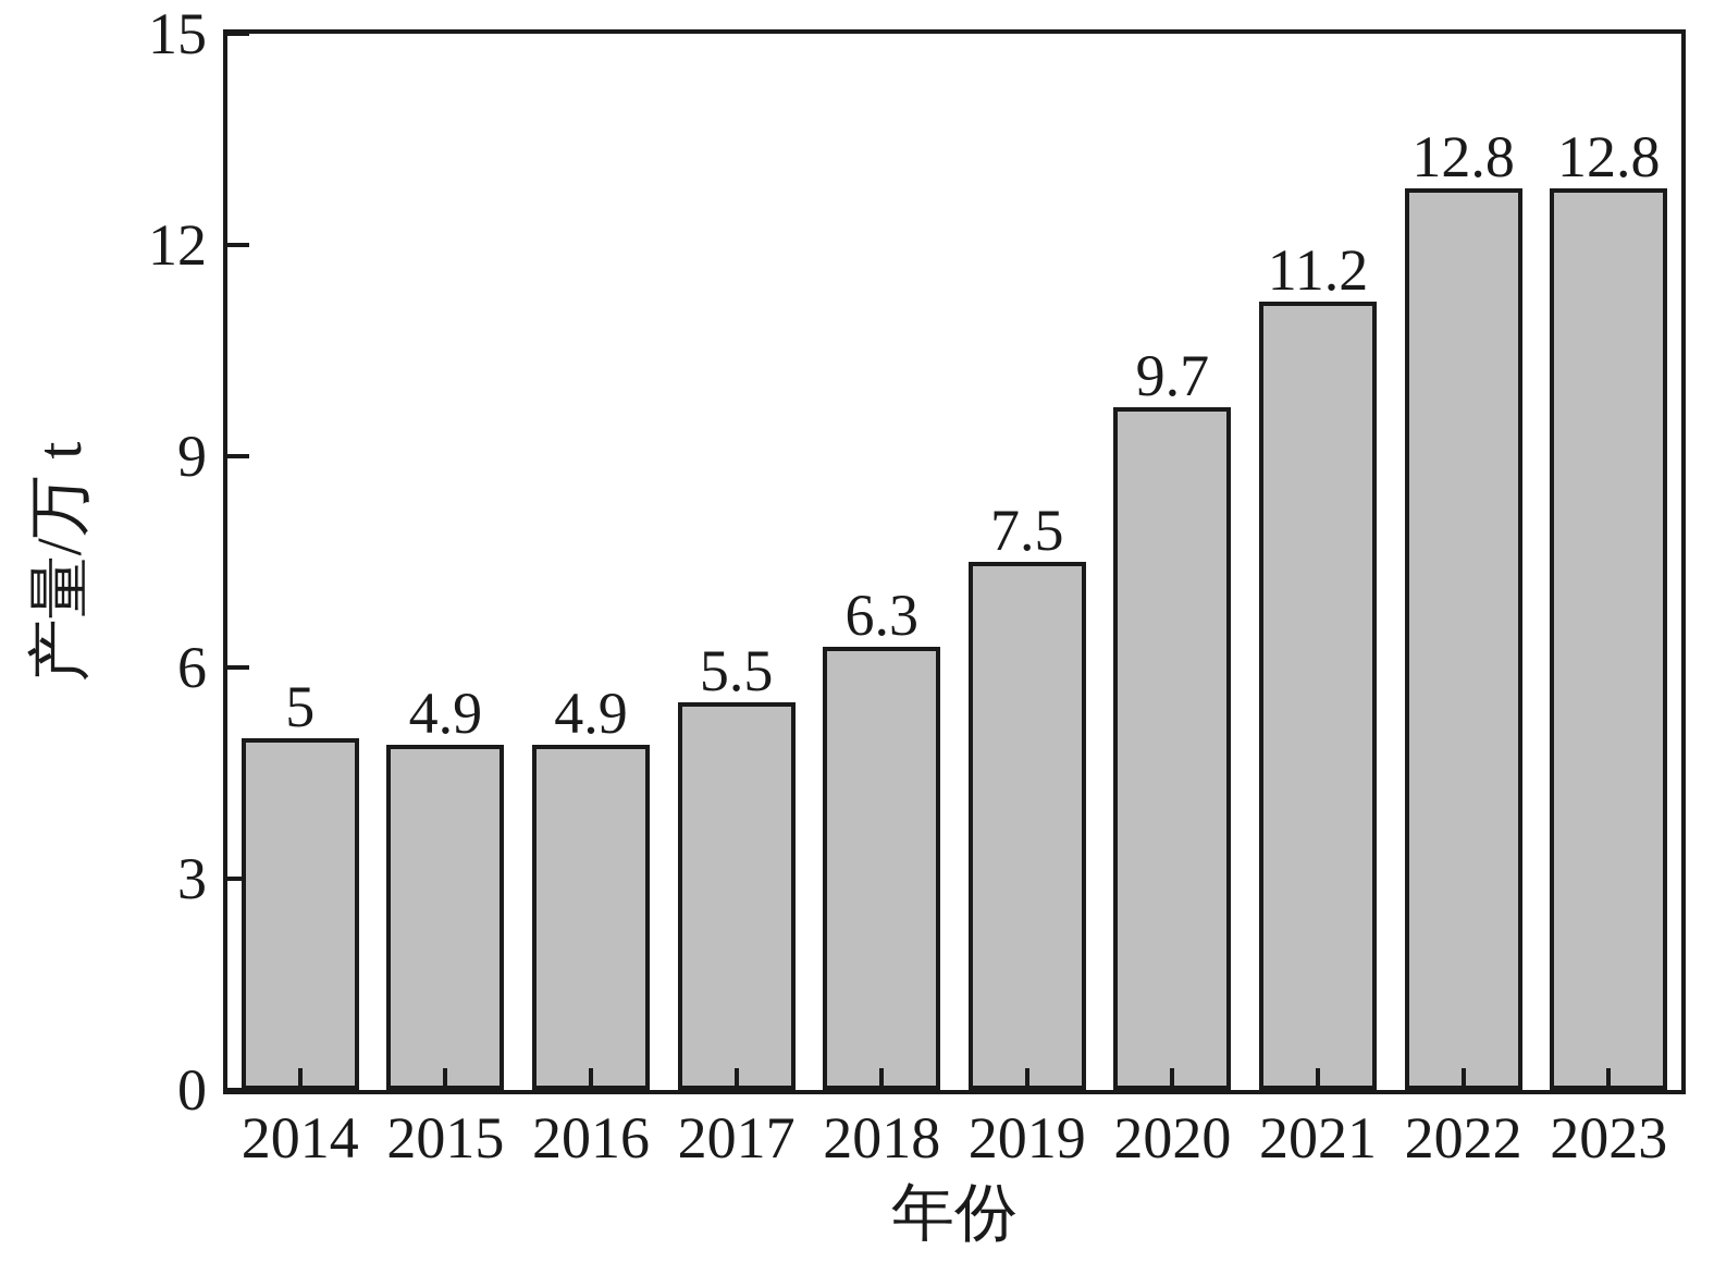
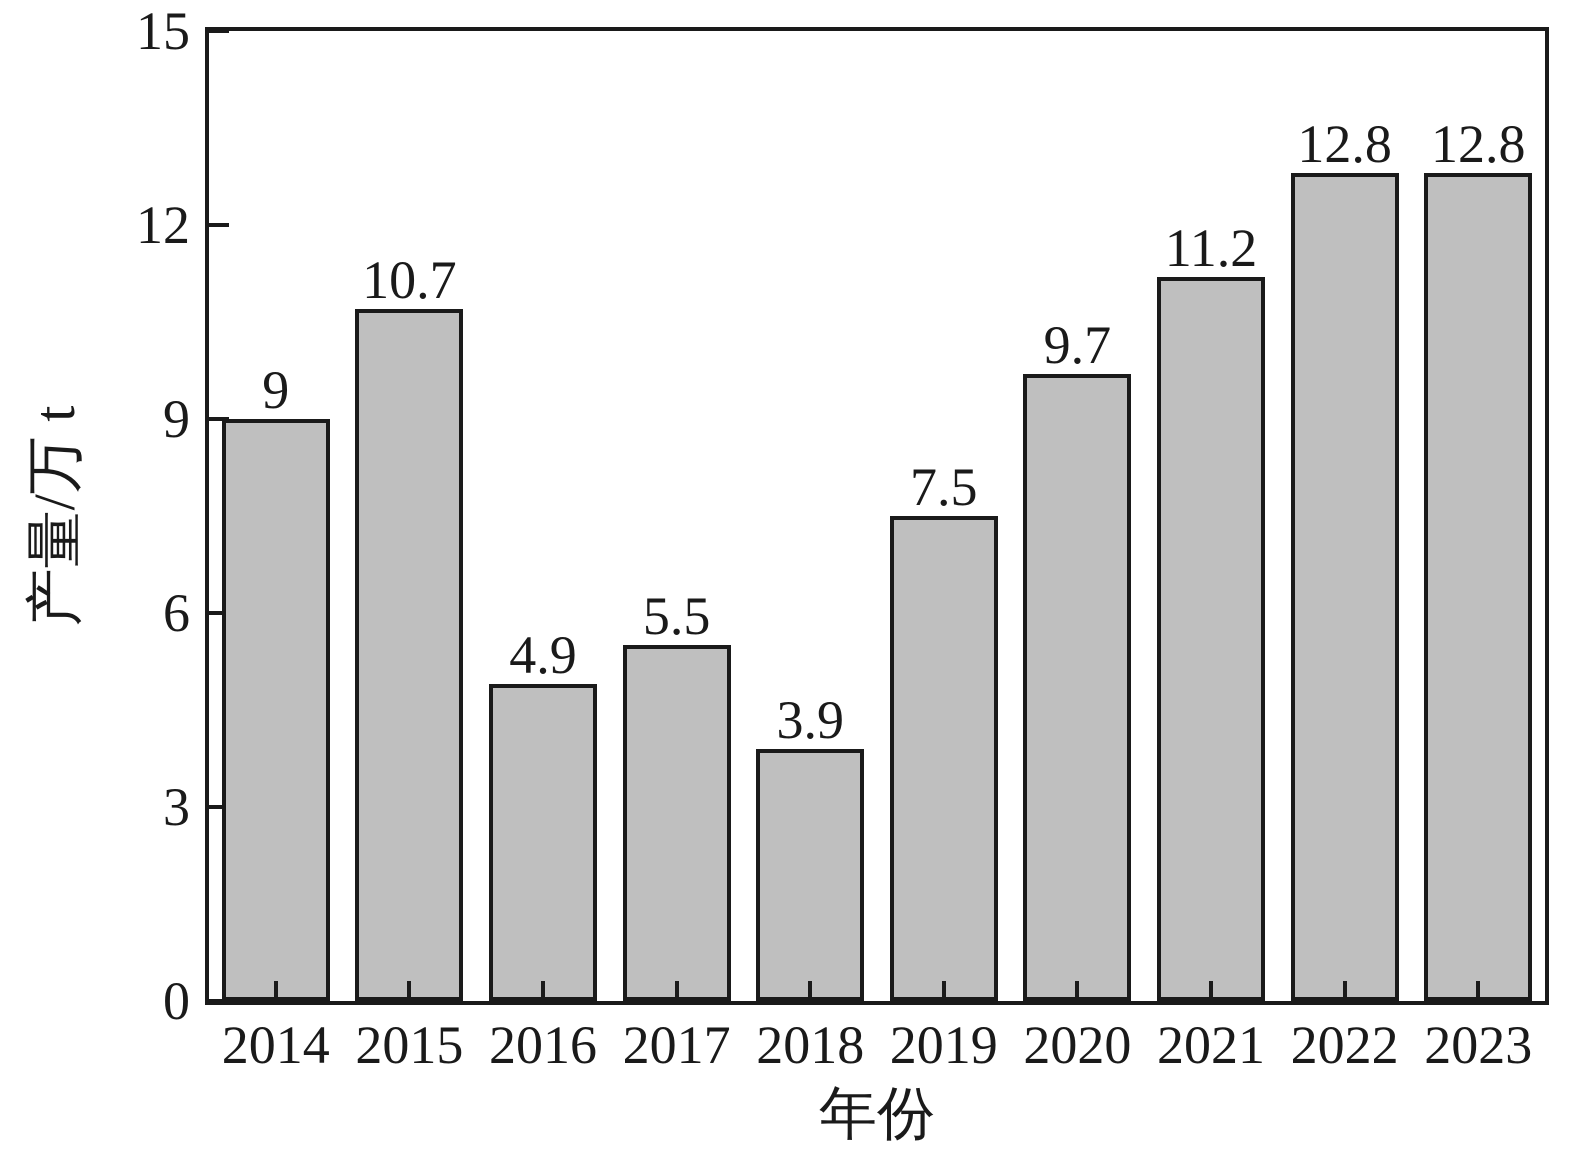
2014: 5 -> 9
2015: 4.9 -> 10.7
2018: 6.3 -> 3.9
